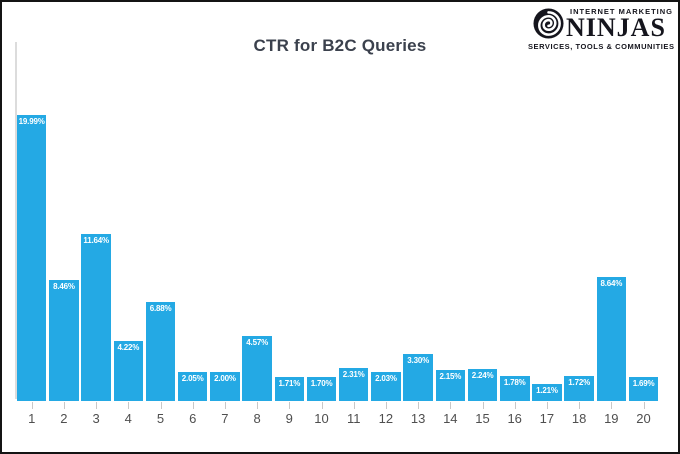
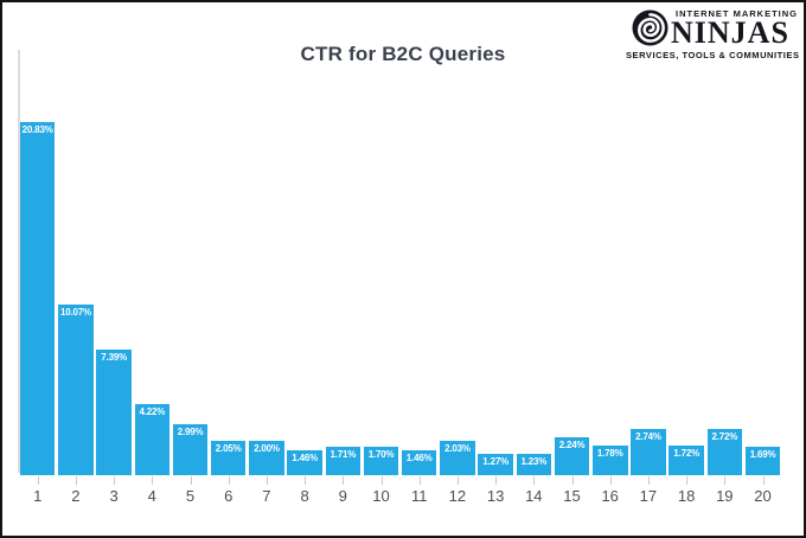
1: 19.99% -> 20.83%
2: 8.46% -> 10.07%
3: 11.64% -> 7.39%
5: 6.88% -> 2.99%
8: 4.57% -> 1.46%
11: 2.31% -> 1.46%
13: 3.30% -> 1.27%
14: 2.15% -> 1.23%
17: 1.21% -> 2.74%
19: 8.64% -> 2.72%
